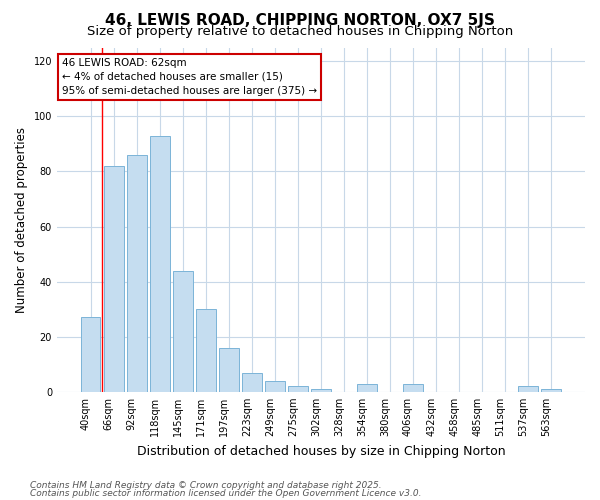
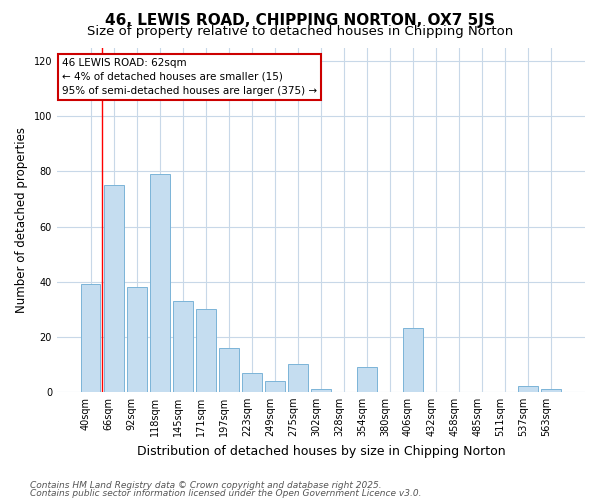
40sqm: 27 -> 39
66sqm: 82 -> 75
92sqm: 86 -> 38
118sqm: 93 -> 79
145sqm: 44 -> 33
275sqm: 2 -> 10
354sqm: 3 -> 9
406sqm: 3 -> 23
